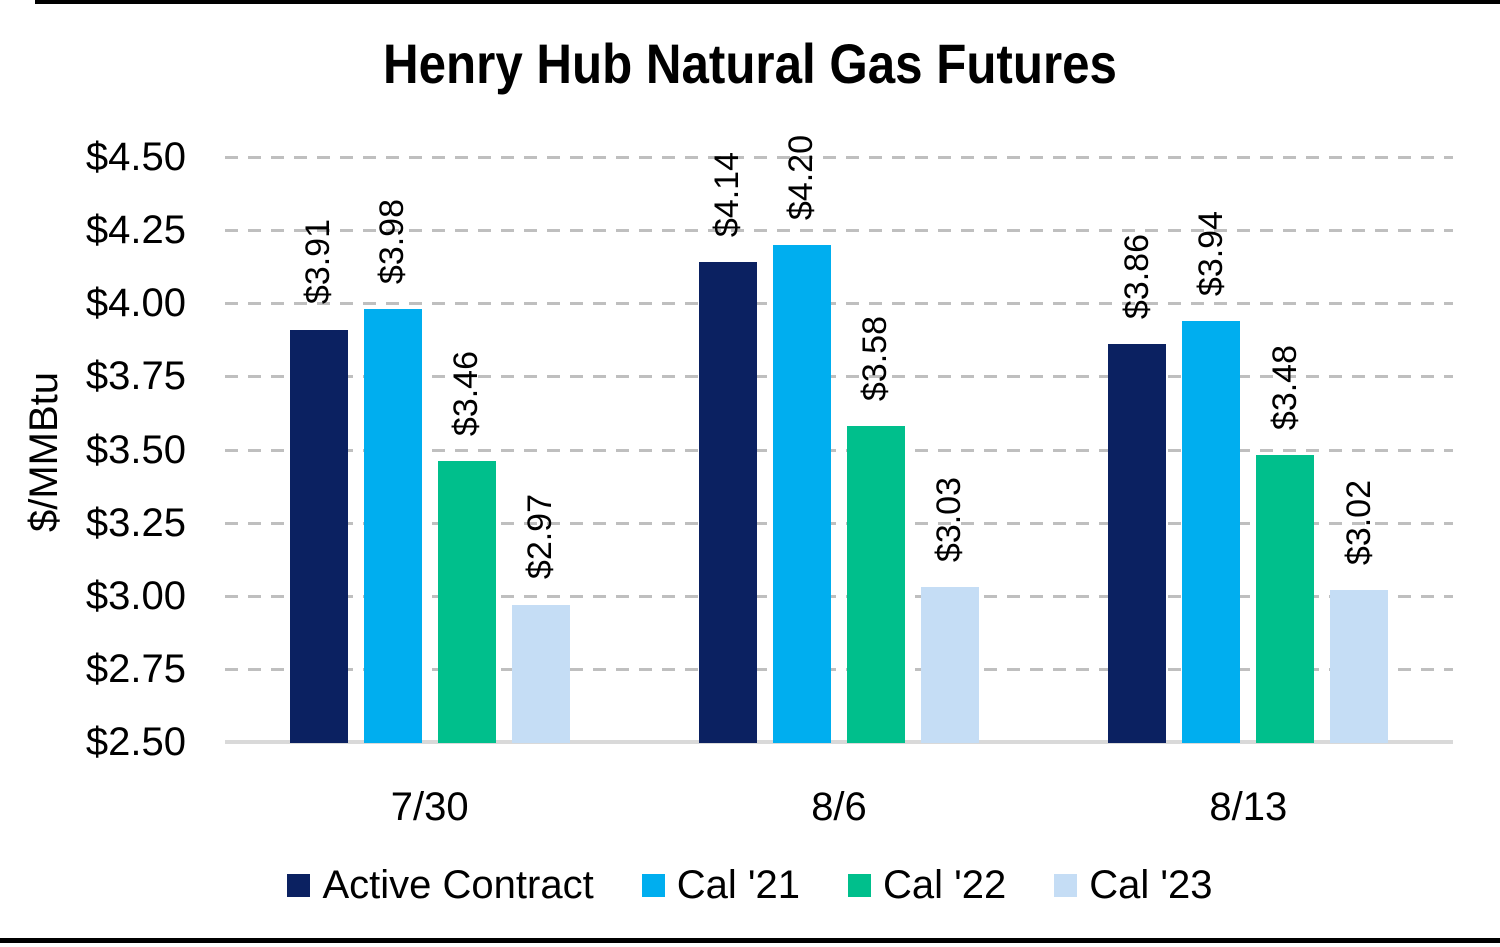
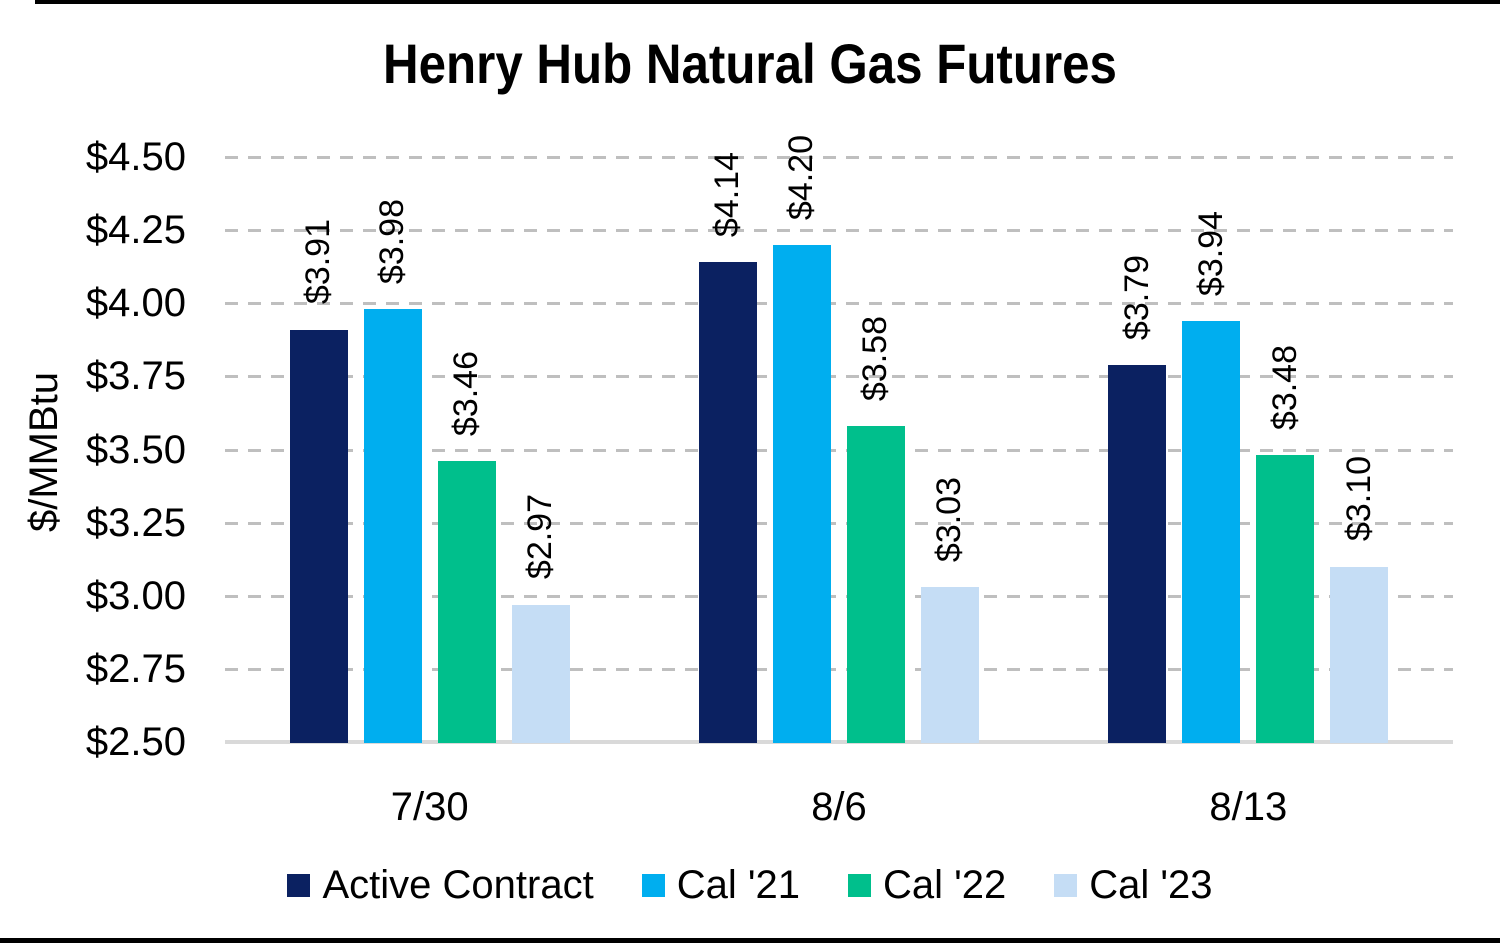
Active Contract/8/13: $3.86 -> $3.79
Cal '23/8/13: $3.02 -> $3.10
